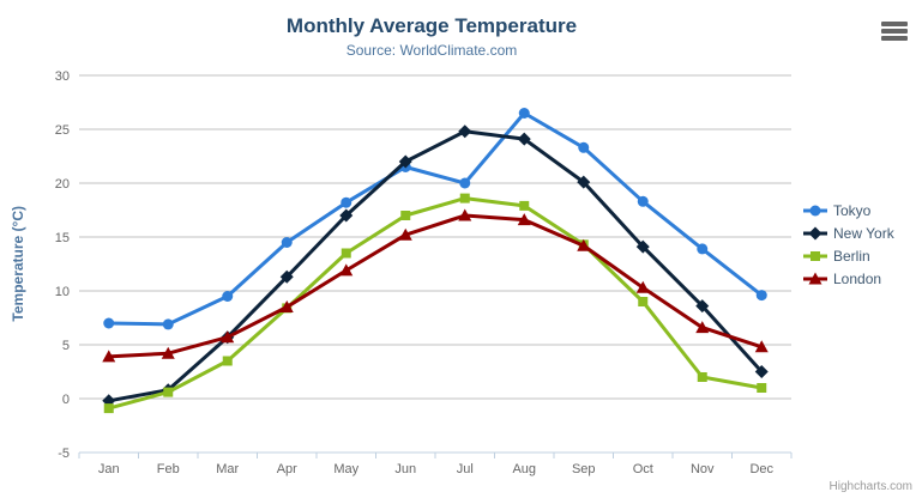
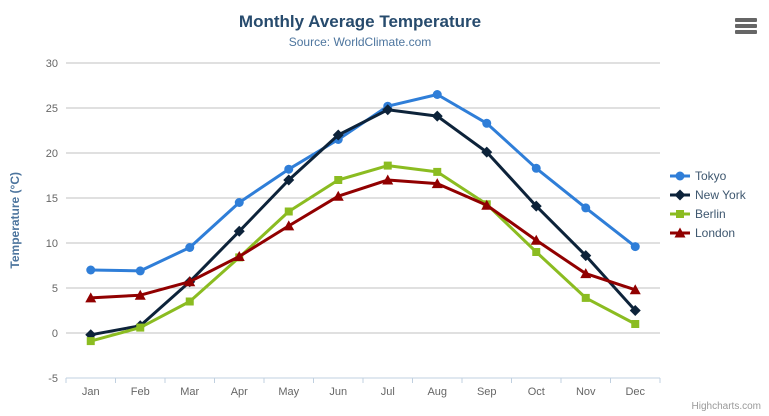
Tokyo/Jul: 20 -> 25
Berlin/Nov: 2 -> 4
